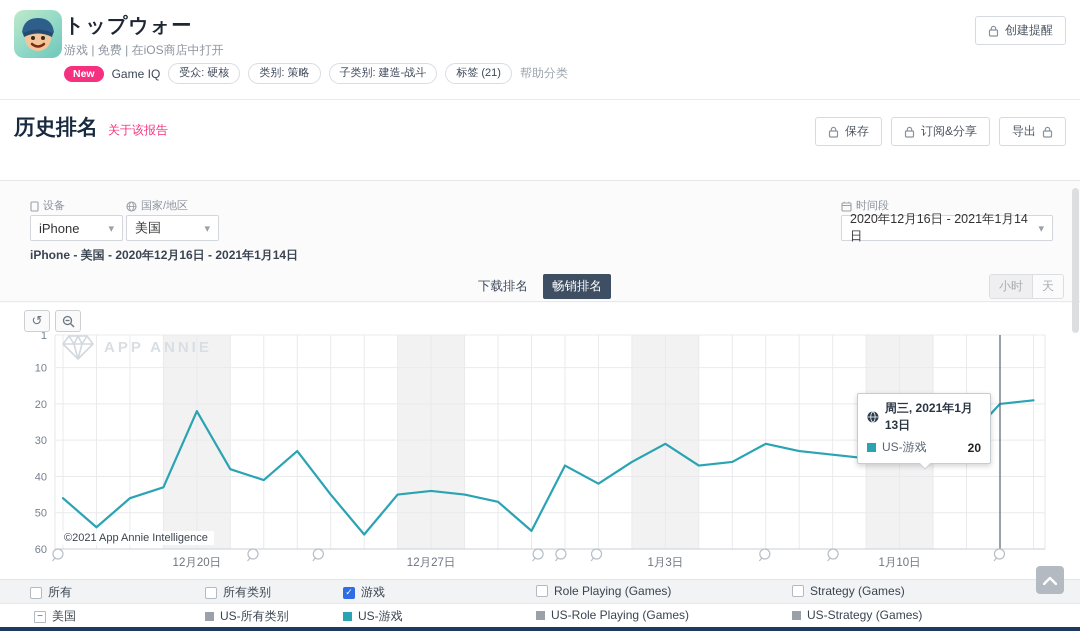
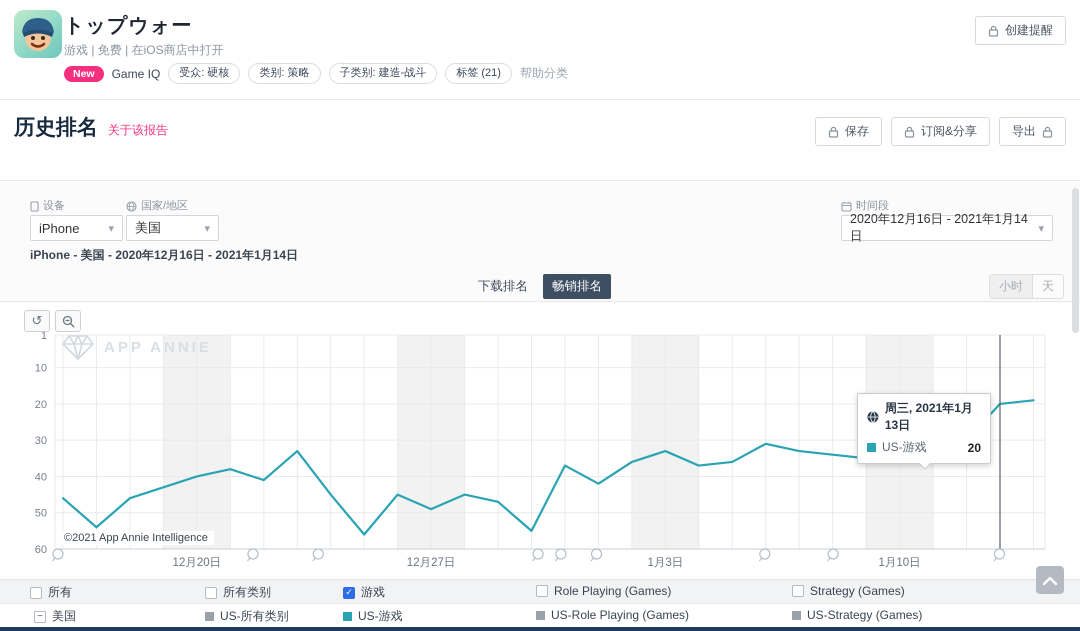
12月20日: 22 -> 40
12月27日: 44 -> 49
1月3日: 31 -> 33
